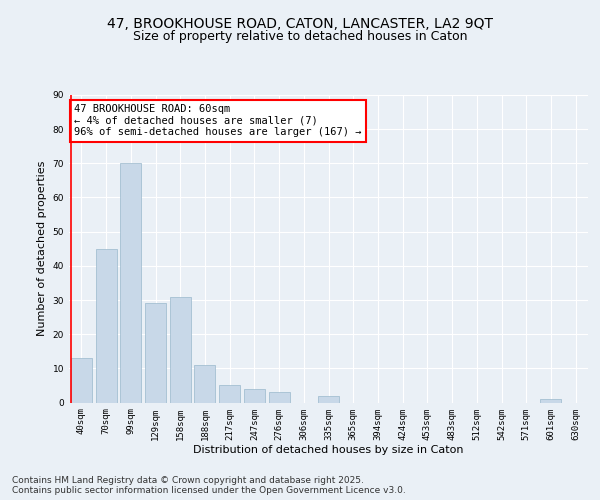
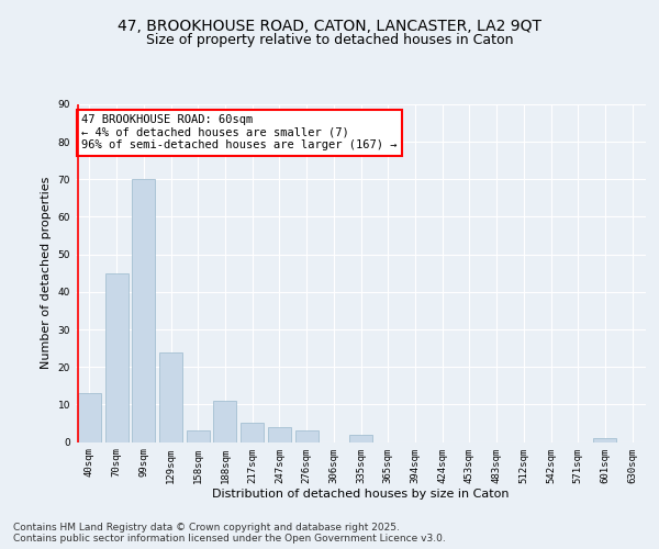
129sqm: 29 -> 24
158sqm: 31 -> 3
